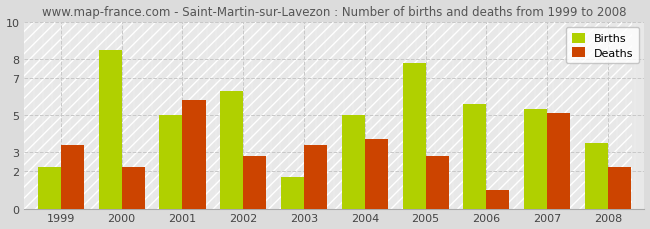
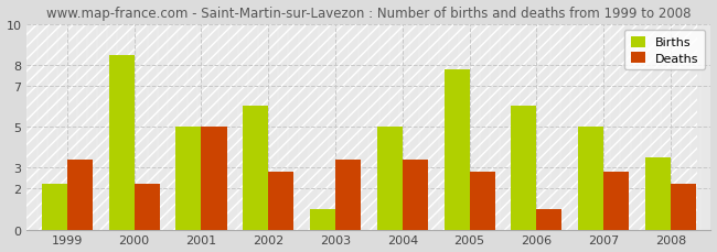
Deaths/2001: 5.8 -> 5.0
Births/2002: 6.3 -> 6.0
Births/2003: 1.7 -> 1.0
Deaths/2004: 3.7 -> 3.4
Births/2006: 5.6 -> 6.0
Births/2007: 5.3 -> 5.0
Deaths/2007: 5.1 -> 2.8
